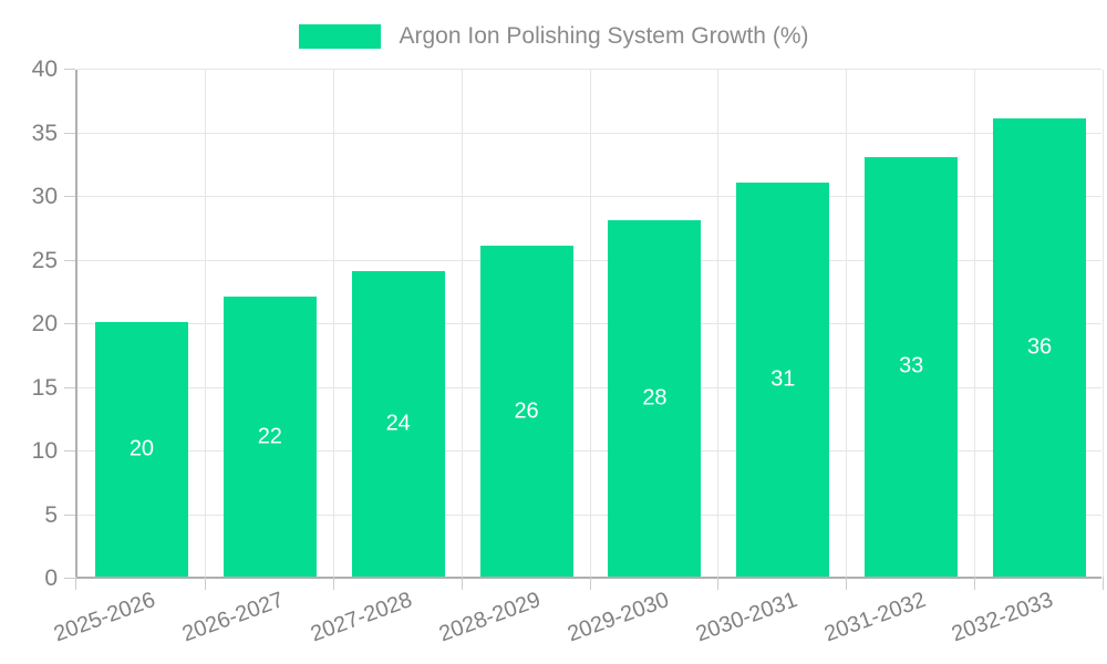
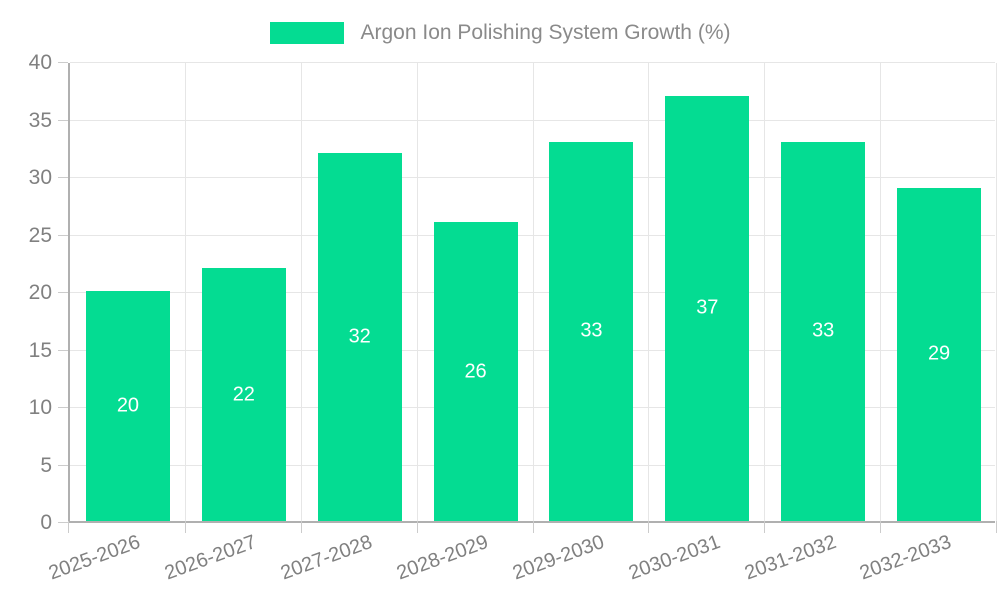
2027-2028: 24 -> 32
2029-2030: 28 -> 33
2030-2031: 31 -> 37
2032-2033: 36 -> 29
